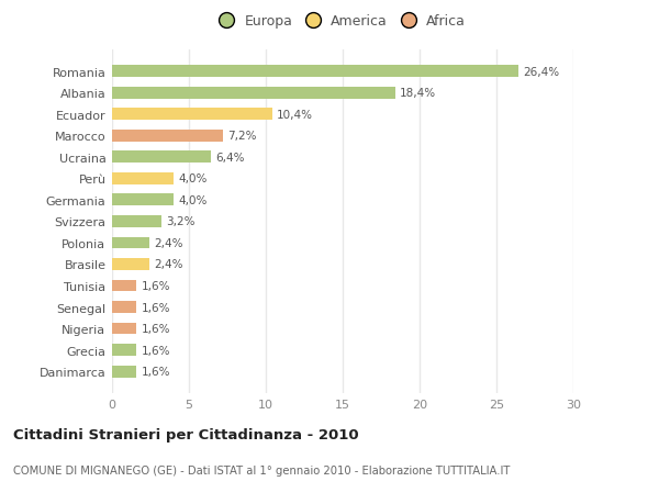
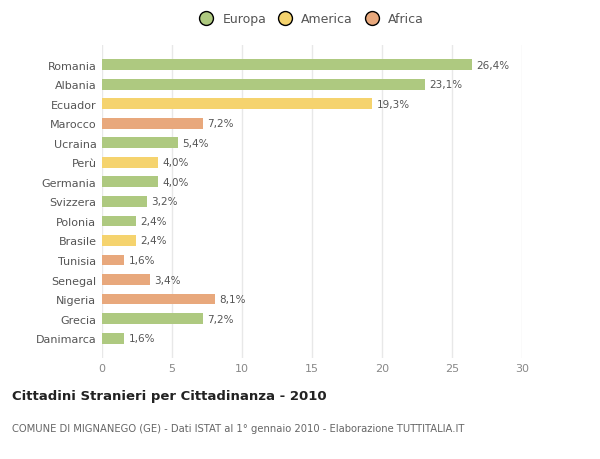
Albania: 18,4% -> 23,1%
Ecuador: 10,4% -> 19,3%
Ucraina: 6,4% -> 5,4%
Senegal: 1,6% -> 3,4%
Nigeria: 1,6% -> 8,1%
Grecia: 1,6% -> 7,2%
